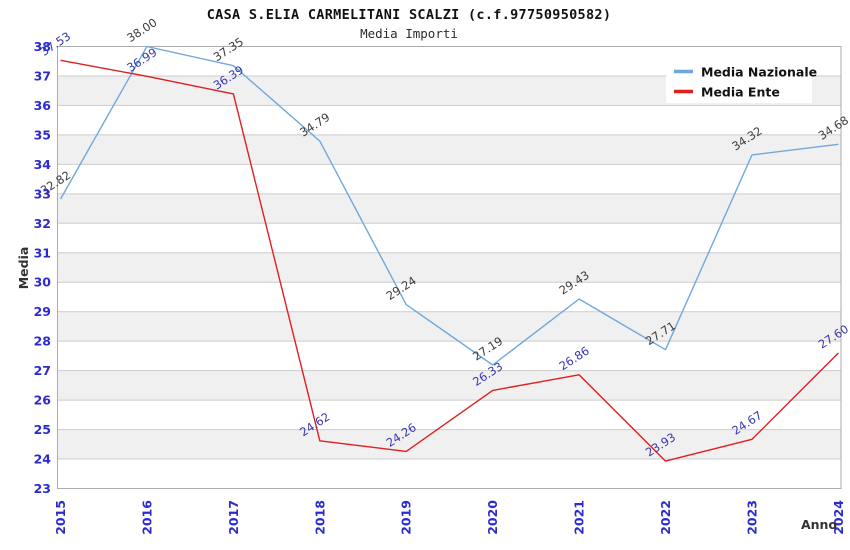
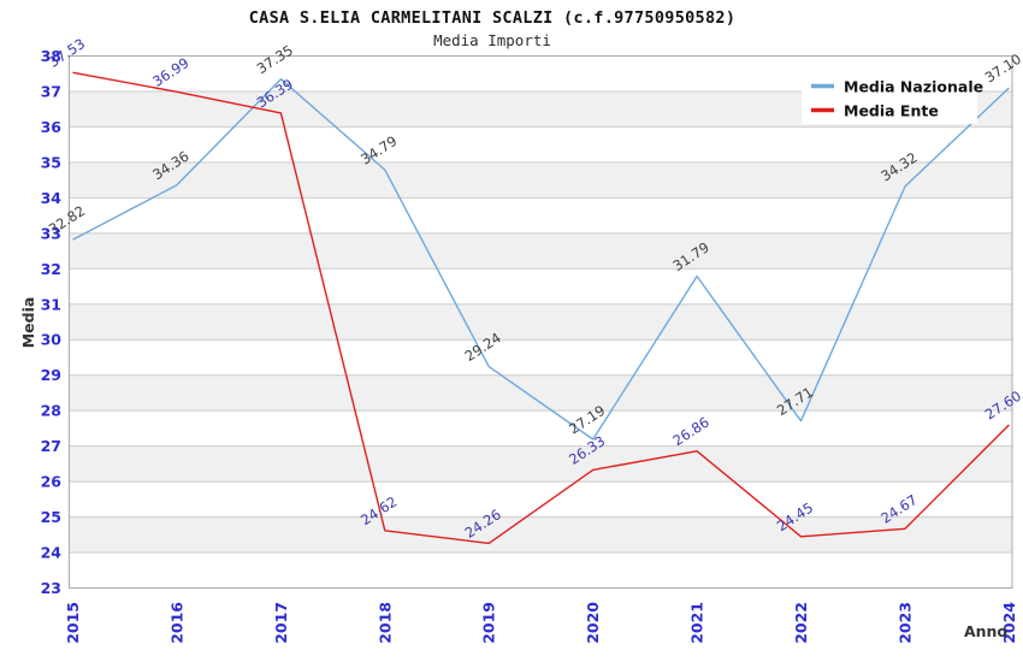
Media Nazionale/2016: 38.00 -> 34.36
Media Nazionale/2021: 29.43 -> 31.79
Media Ente/2022: 23.93 -> 24.45
Media Nazionale/2024: 34.68 -> 37.10
